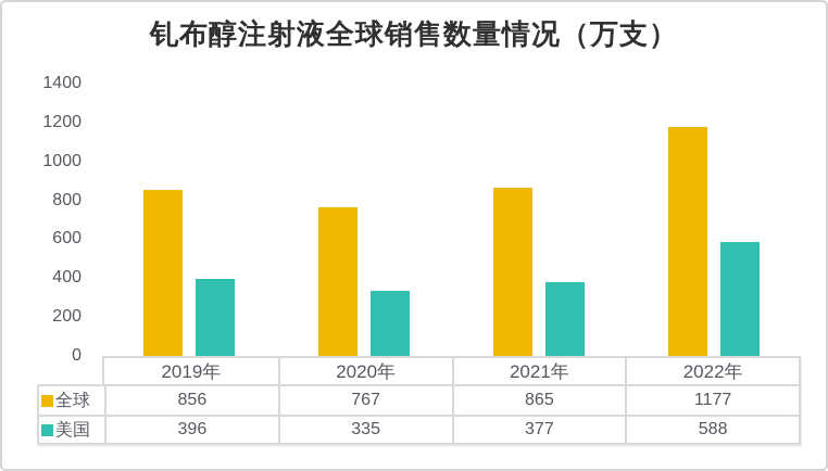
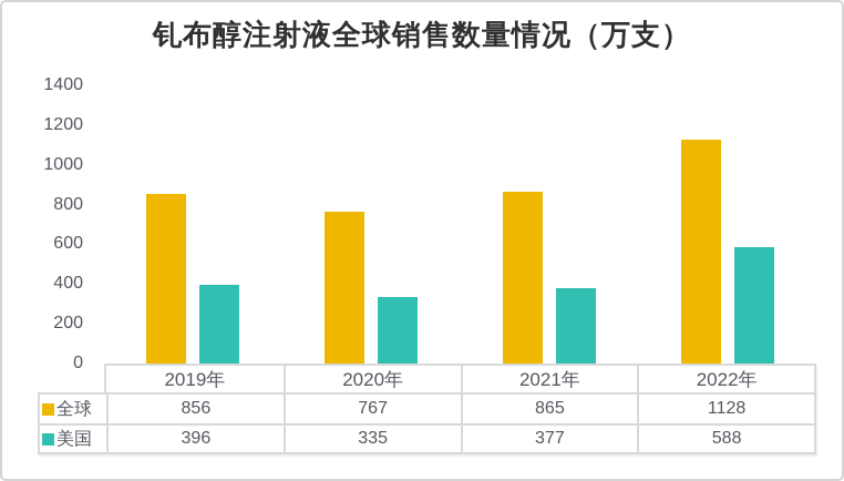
全球/2022年: 1177 -> 1128
